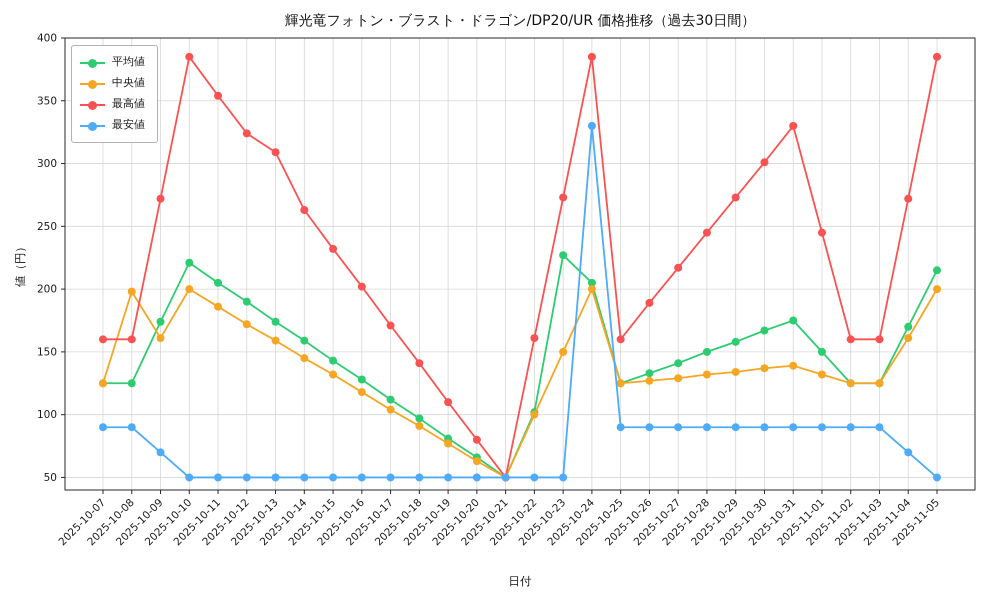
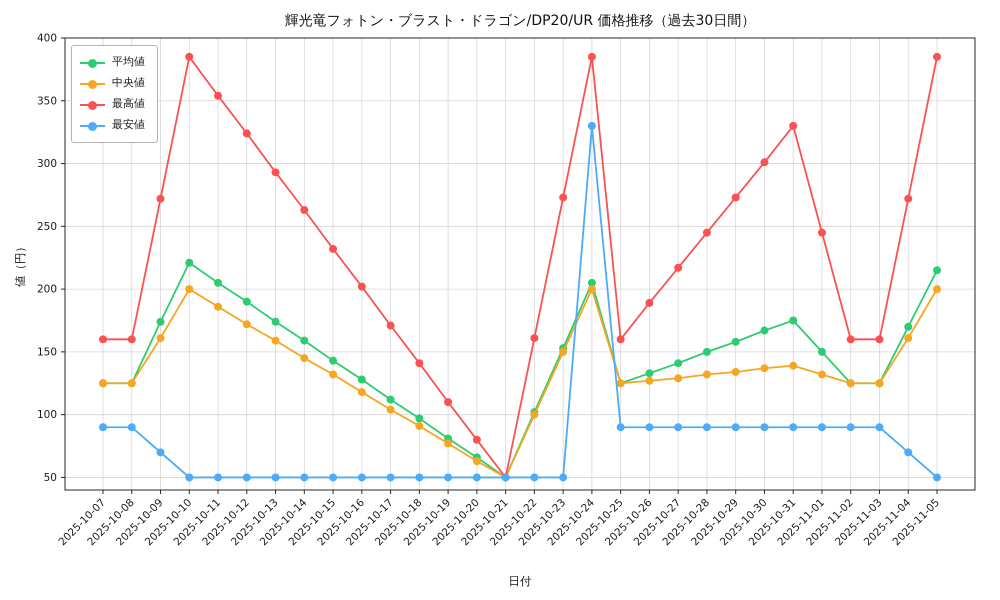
中央値/2025-10-08: 198 -> 125
最高値/2025-10-13: 309 -> 293
平均値/2025-10-23: 227 -> 153
